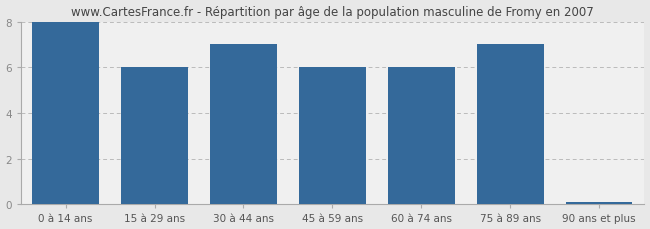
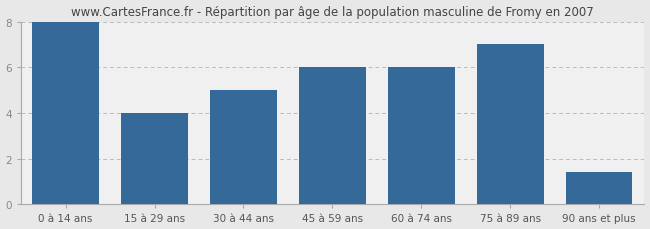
15 à 29 ans: 6.0 -> 4.0
30 à 44 ans: 7.0 -> 5.0
90 ans et plus: 0.1 -> 1.4
